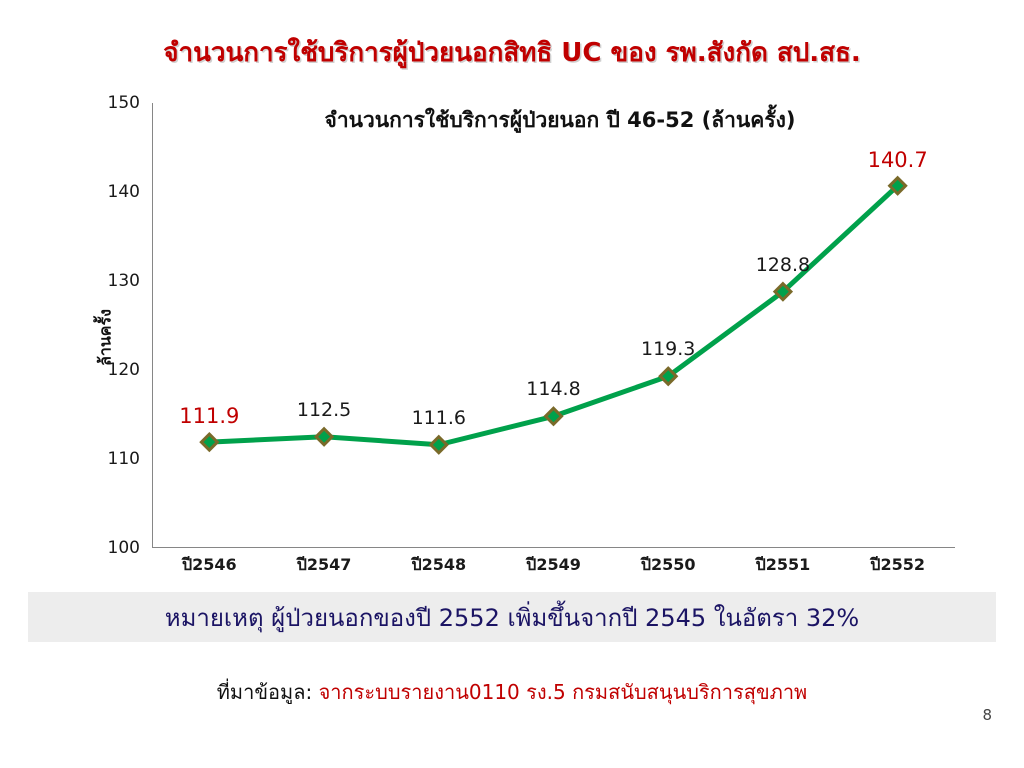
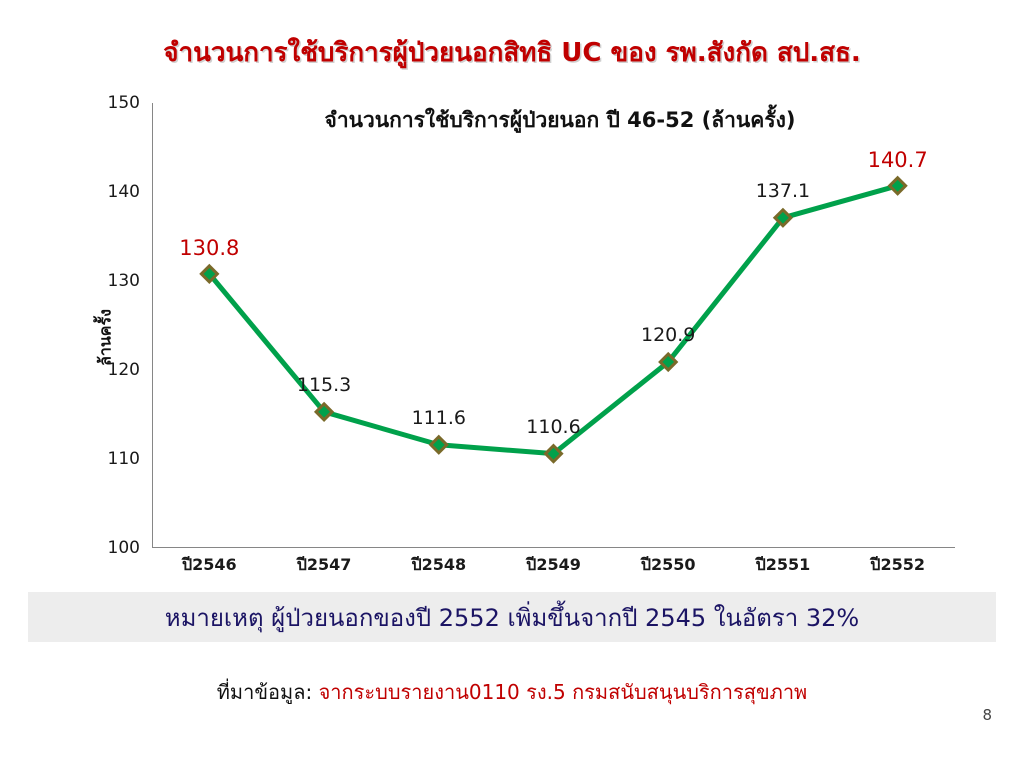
ปี2546: 111.9 -> 130.8
ปี2547: 112.5 -> 115.3
ปี2549: 114.8 -> 110.6
ปี2550: 119.3 -> 120.9
ปี2551: 128.8 -> 137.1
